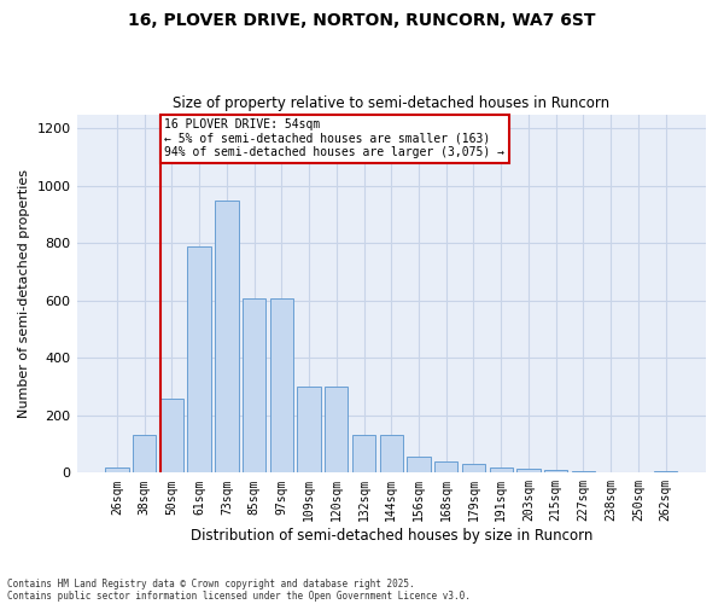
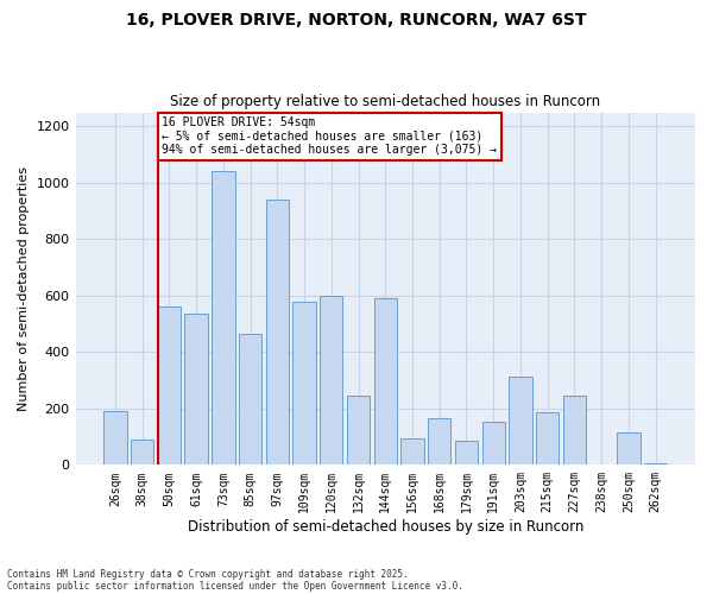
26sqm: 20 -> 190
38sqm: 130 -> 90
50sqm: 260 -> 560
61sqm: 790 -> 535
73sqm: 950 -> 1040
85sqm: 610 -> 465
97sqm: 610 -> 940
109sqm: 300 -> 580
120sqm: 300 -> 600
132sqm: 130 -> 245
144sqm: 130 -> 590
156sqm: 55 -> 95
168sqm: 40 -> 165
179sqm: 30 -> 85
191sqm: 18 -> 155
203sqm: 15 -> 315
215sqm: 8 -> 185
227sqm: 4 -> 245
250sqm: 1 -> 115
